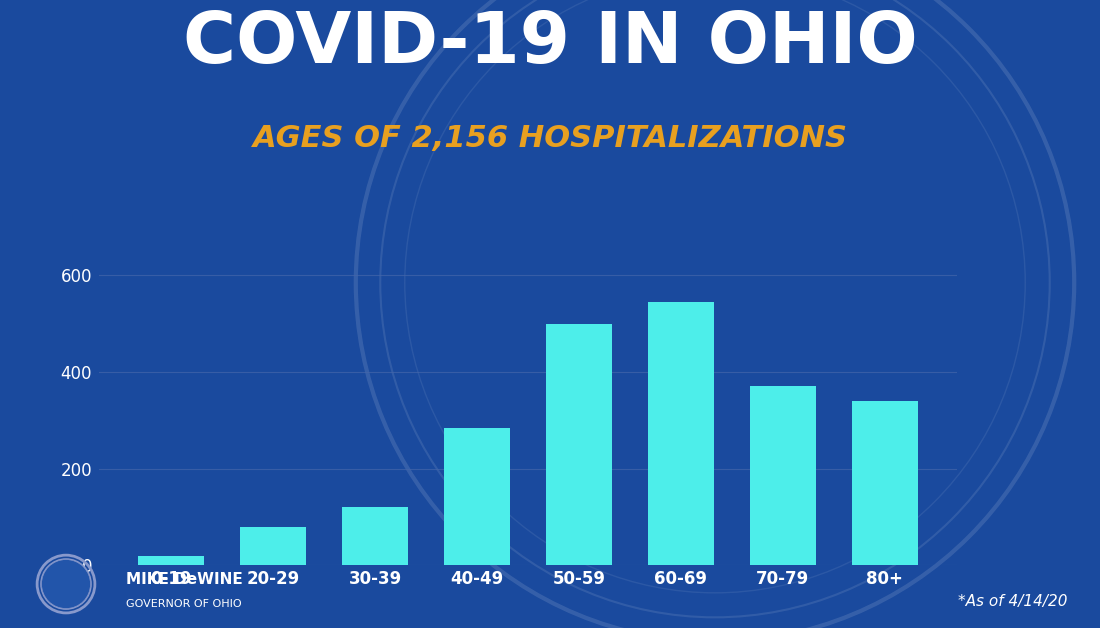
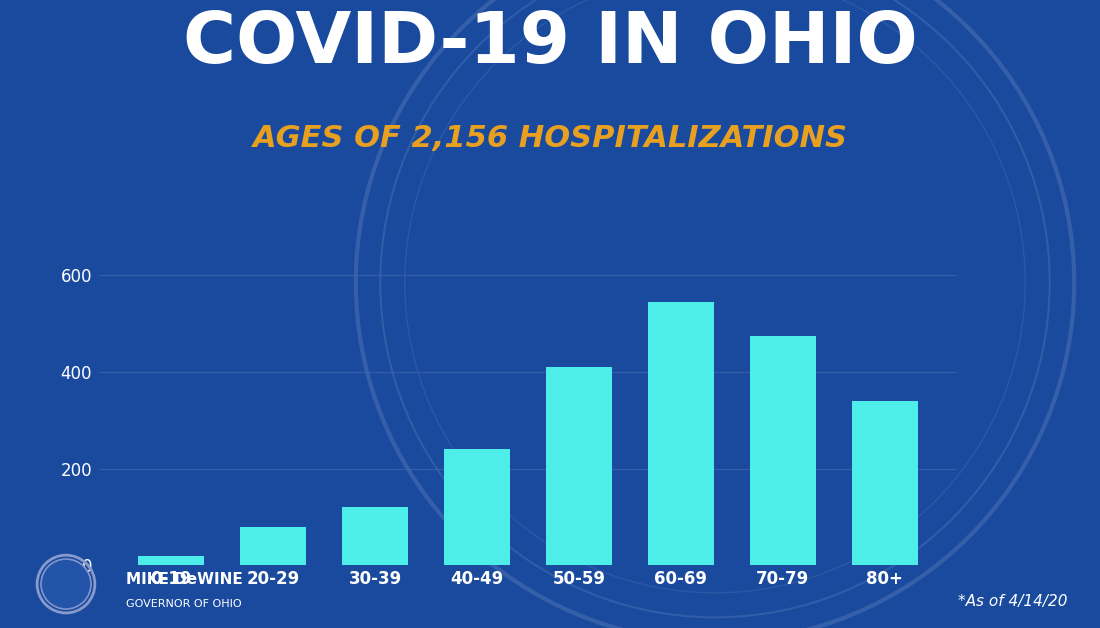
40-49: 285 -> 240
50-59: 500 -> 410
70-79: 370 -> 475
